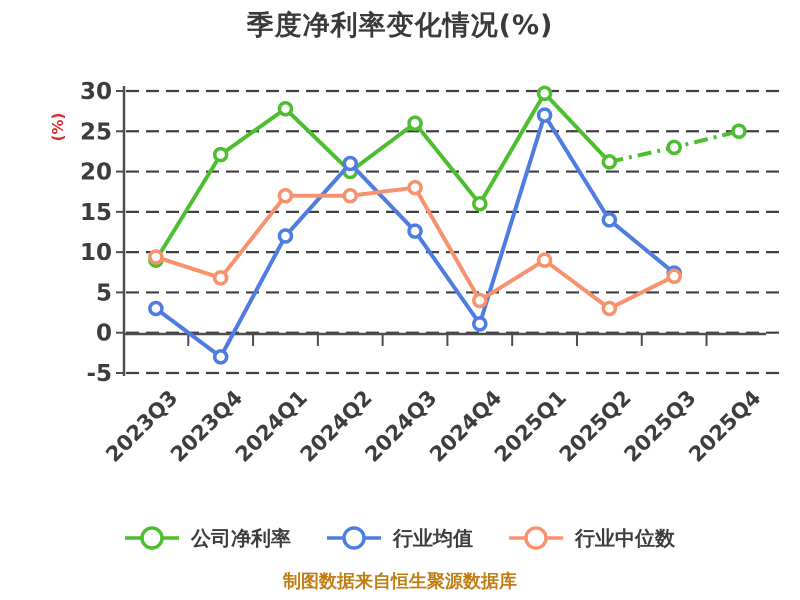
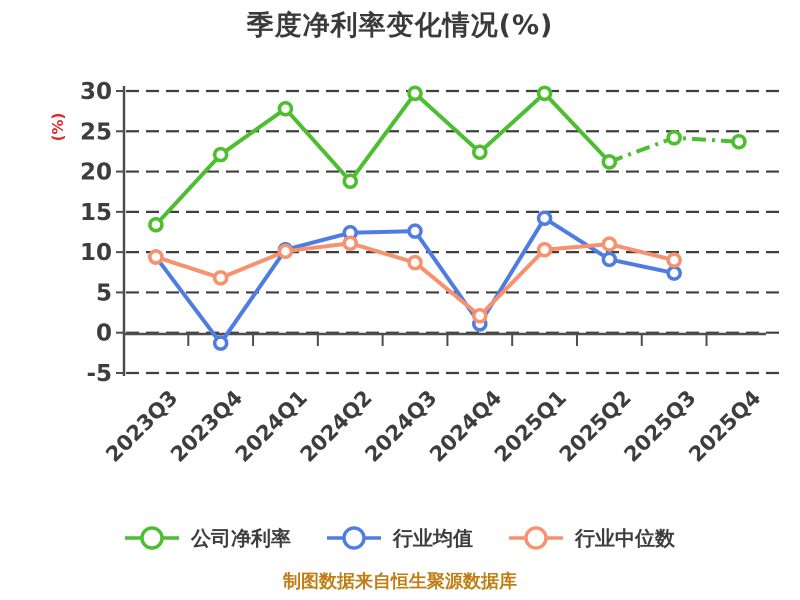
公司净利率/2023Q3: 9 -> 13
行业均值/2023Q3: 3 -> 9
行业均值/2023Q4: -3 -> -1
行业均值/2024Q1: 12 -> 10
行业中位数/2024Q1: 17 -> 10
公司净利率/2024Q2: 20 -> 19
行业均值/2024Q2: 21 -> 12
行业中位数/2024Q2: 17 -> 11
公司净利率/2024Q3: 26 -> 30
行业中位数/2024Q3: 18 -> 9
公司净利率/2024Q4: 16 -> 22
行业中位数/2024Q4: 4 -> 2
行业均值/2025Q1: 27 -> 14
行业中位数/2025Q1: 9 -> 10
行业均值/2025Q2: 14 -> 9
行业中位数/2025Q2: 3 -> 11
公司净利率/2025Q3: 23 -> 24
行业中位数/2025Q3: 7 -> 9
公司净利率/2025Q4: 25 -> 24
